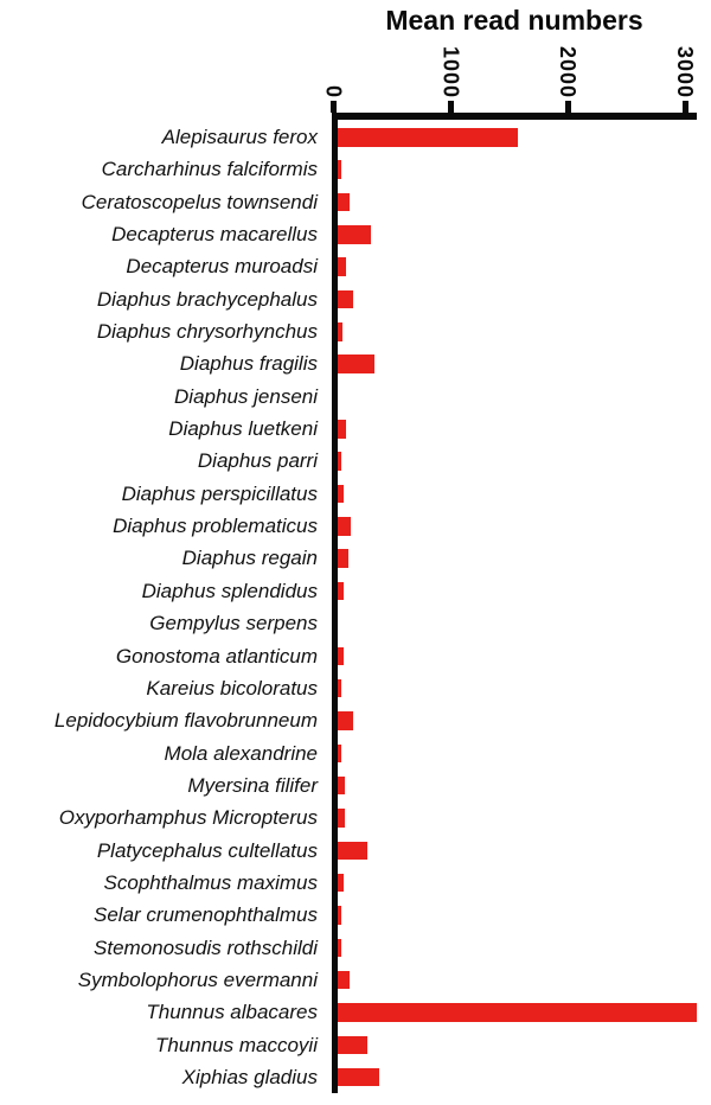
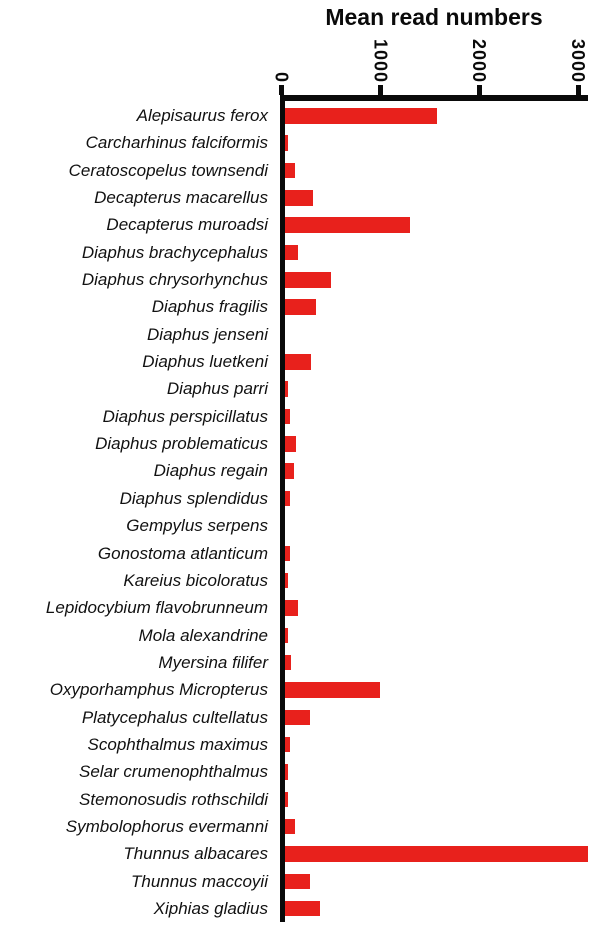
Decapterus muroadsi: 100 -> 1300
Diaphus chrysorhynchus: 100 -> 500
Diaphus luetkeni: 100 -> 300
Oxyporhamphus Micropterus: 100 -> 1000
